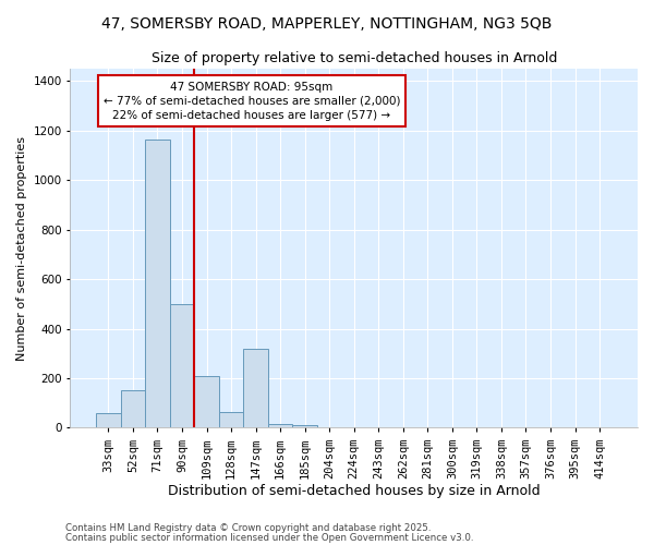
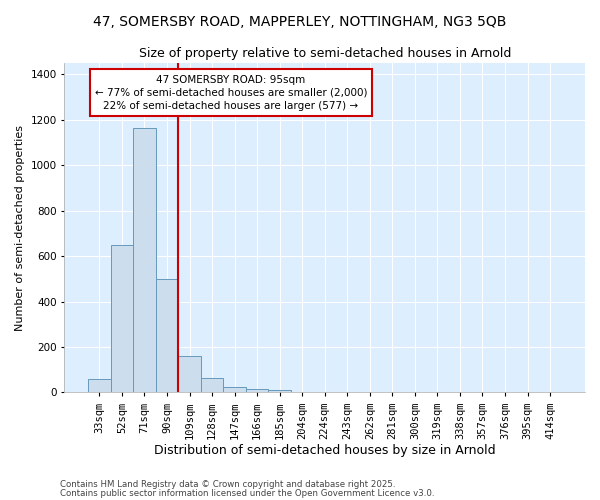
52sqm: 150 -> 650
109sqm: 210 -> 160
147sqm: 320 -> 25
